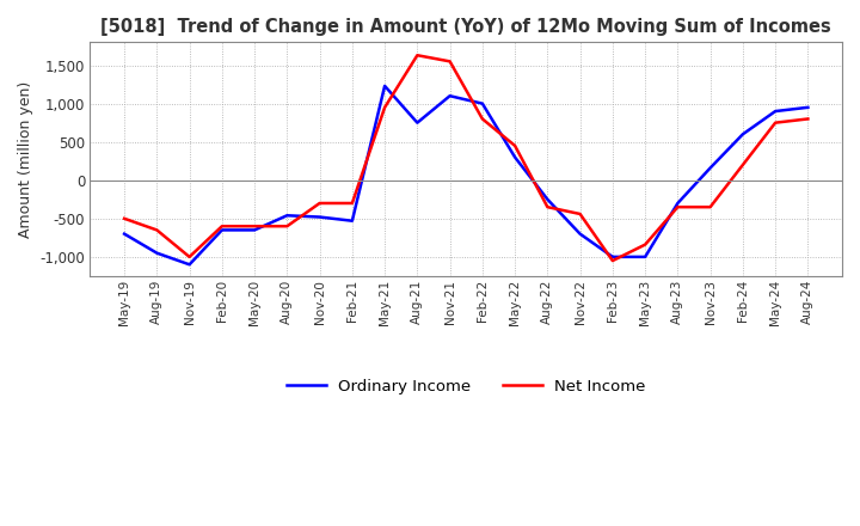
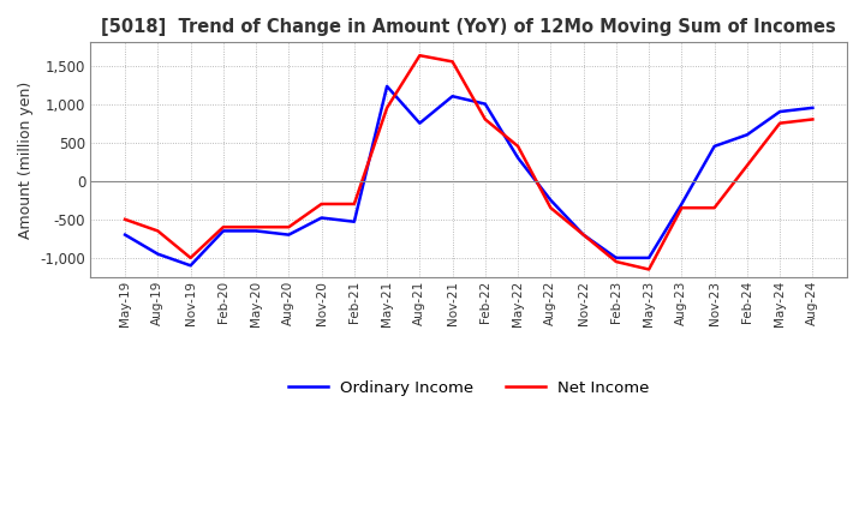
Ordinary Income/Aug-20: -460 -> -700
Net Income/Nov-22: -440 -> -700
Net Income/May-23: -840 -> -1,150
Ordinary Income/Nov-23: 160 -> 450
